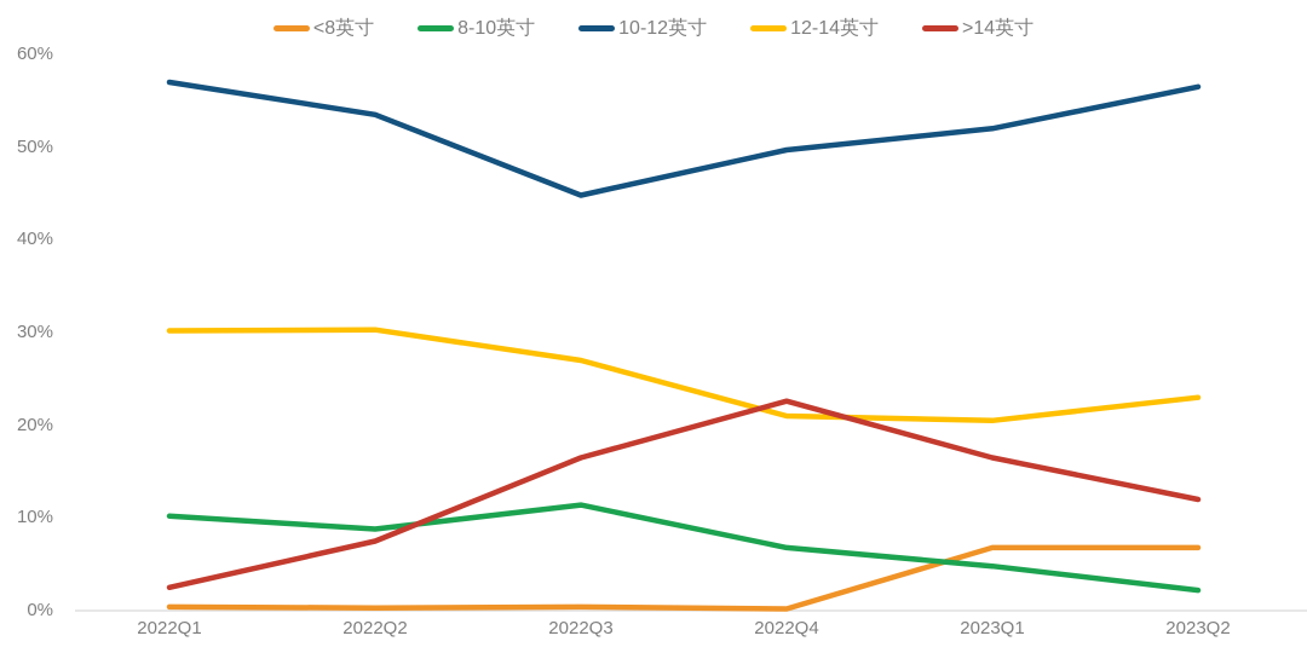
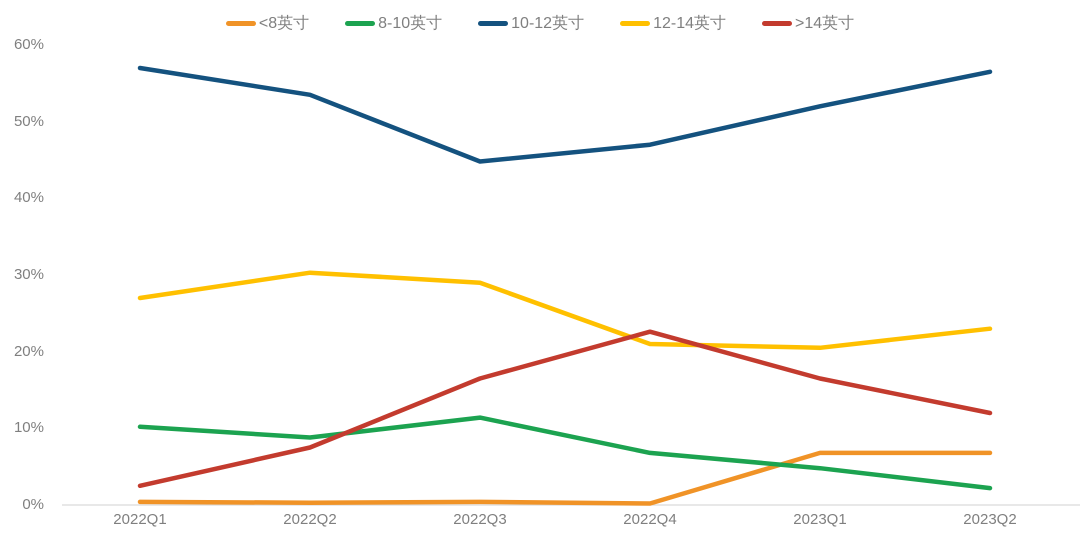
12-14英寸/2022Q1: 30% -> 27%
12-14英寸/2022Q3: 27% -> 29%
10-12英寸/2022Q4: 50% -> 47%
